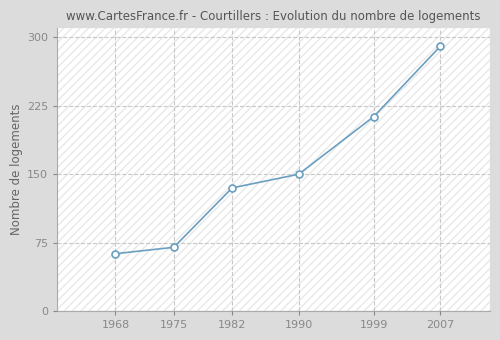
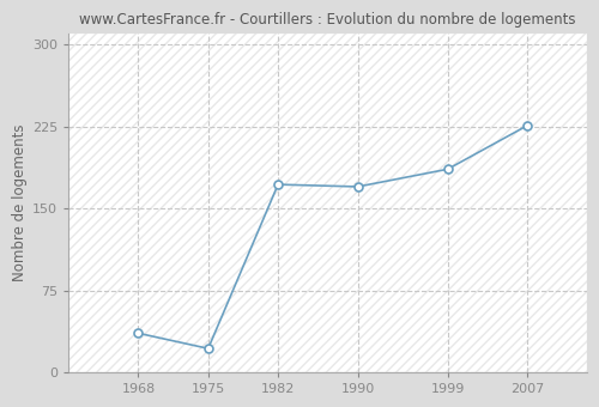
1968: 63 -> 36
1975: 70 -> 22
1982: 135 -> 172
1990: 150 -> 170
1999: 213 -> 186
2007: 290 -> 226
